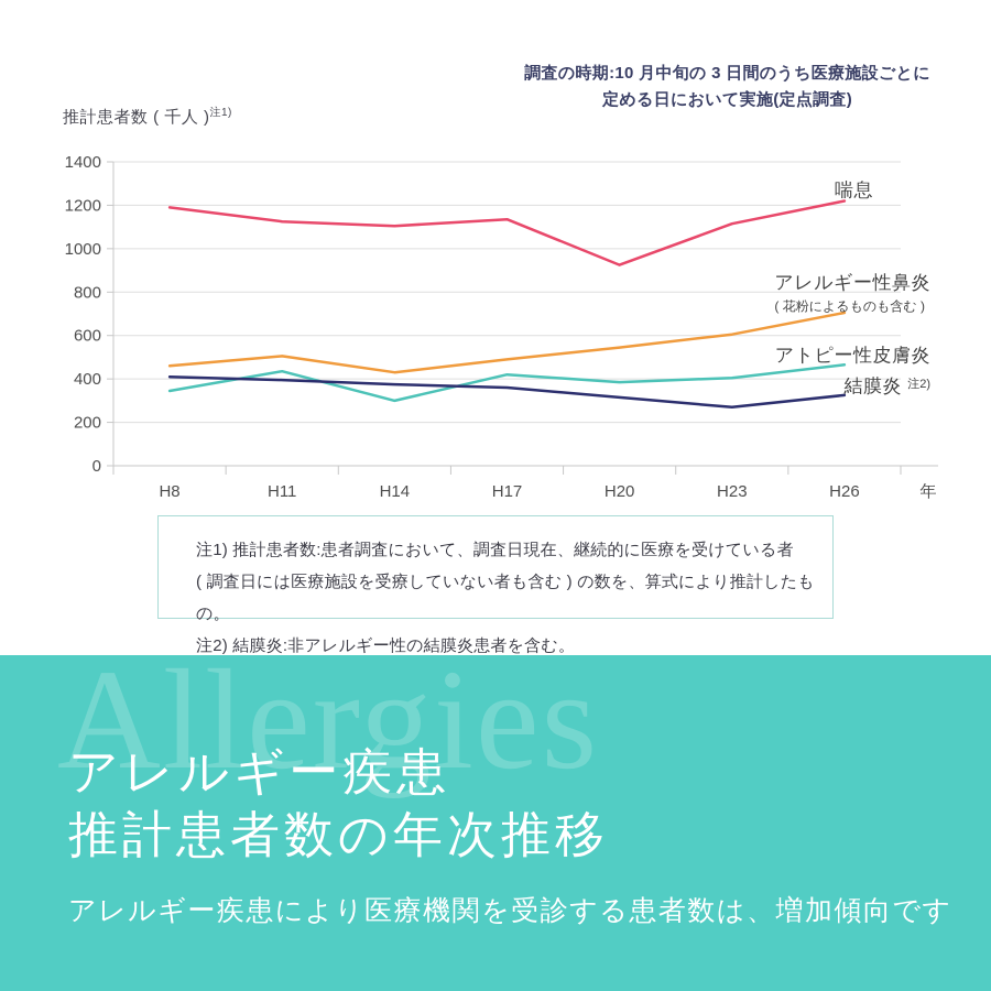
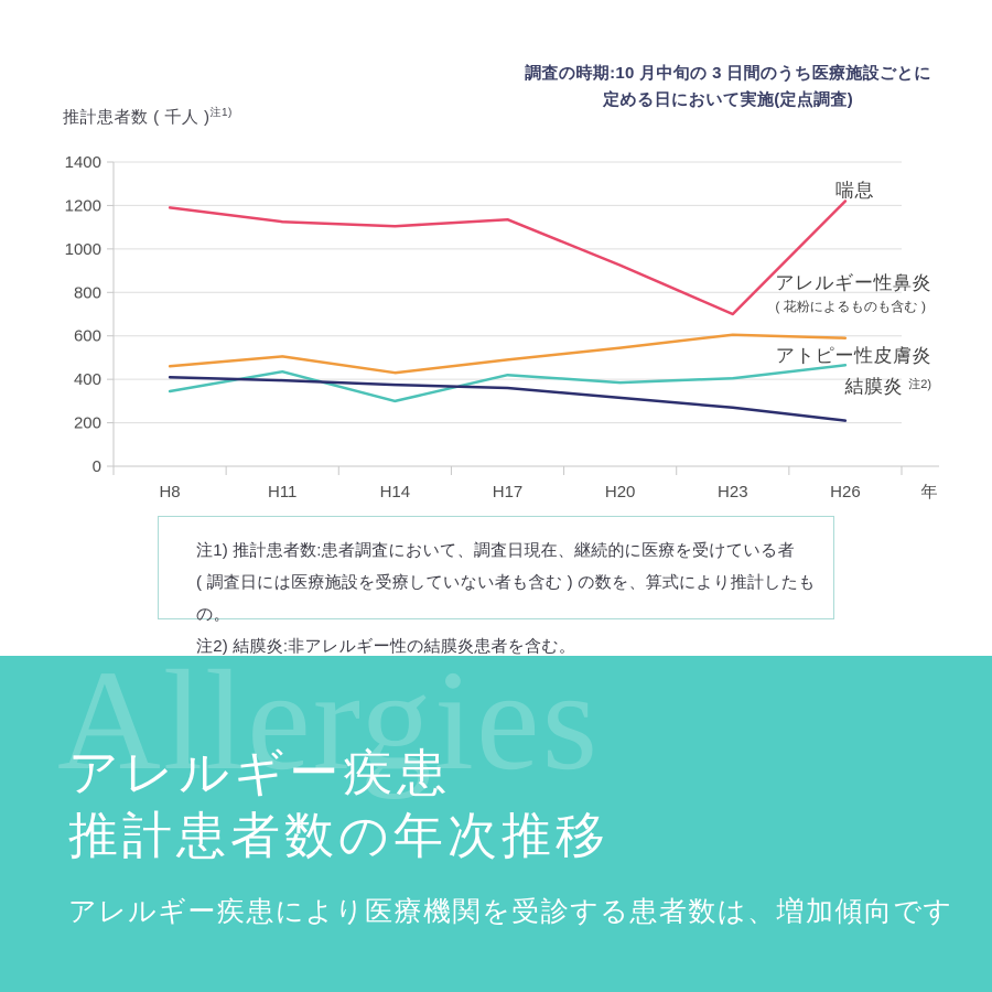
喘息/H23: 1120 -> 700
アレルギー性鼻炎/H26: 700 -> 590
結膜炎/H26: 320 -> 210
